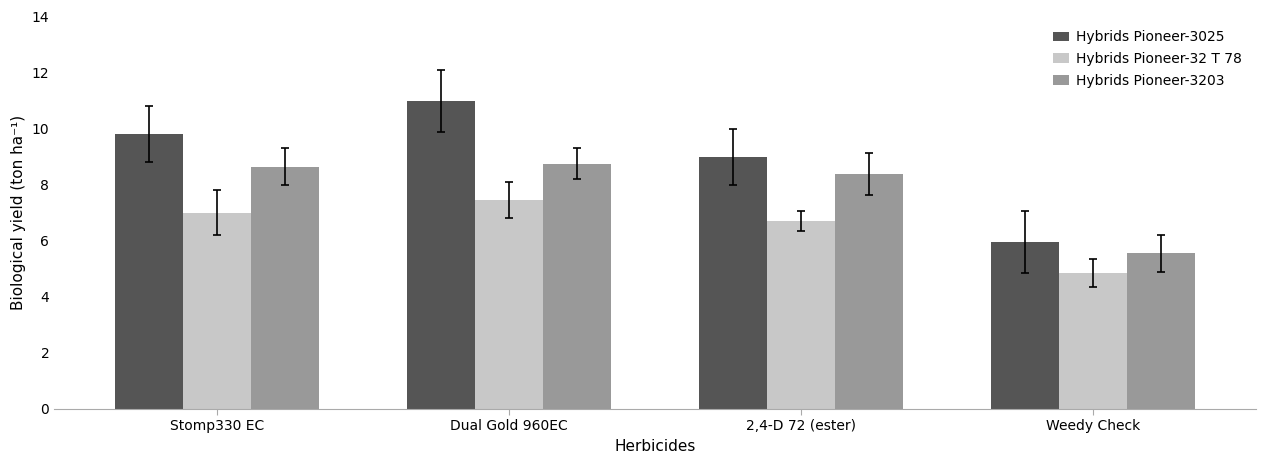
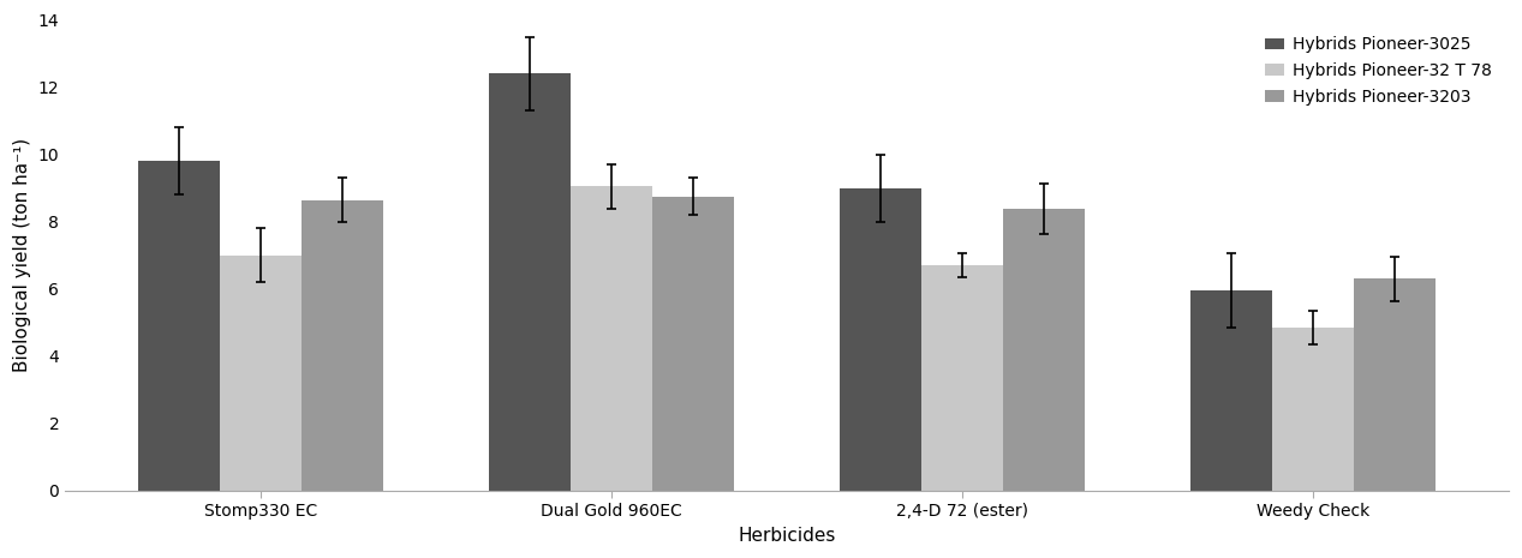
Hybrids Pioneer-3025/Dual Gold 960EC: 11.00 -> 12.40
Hybrids Pioneer-32 T 78/Dual Gold 960EC: 7.45 -> 9.05
Hybrids Pioneer-3203/Weedy Check: 5.55 -> 6.30
